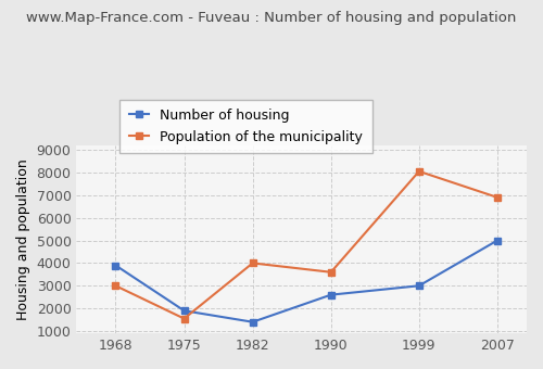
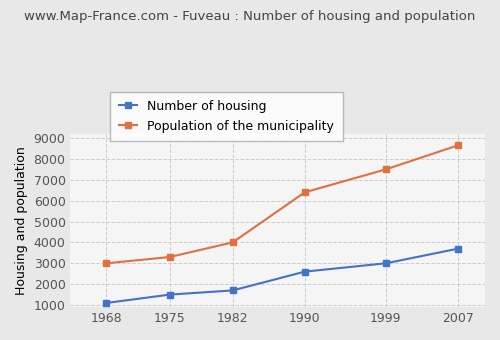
Number of housing/1968: 3900 -> 1100
Number of housing/1975: 1900 -> 1500
Population of the municipality/1975: 1550 -> 3300
Number of housing/1982: 1400 -> 1700
Population of the municipality/1990: 3600 -> 6400
Population of the municipality/1999: 8050 -> 7500
Number of housing/2007: 5000 -> 3700
Population of the municipality/2007: 6900 -> 8650
